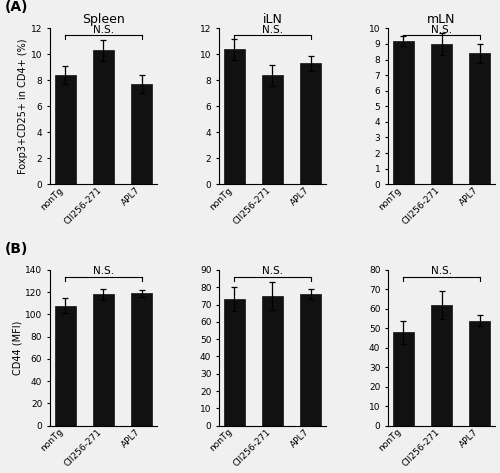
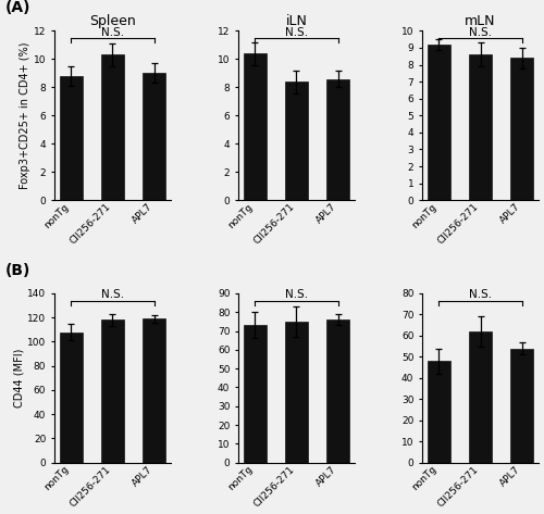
Spleen/nonTg: 8.4 -> 8.8
Spleen/APL7: 7.7 -> 9.0
iLN/APL7: 9.3 -> 8.6
mLN/CII256-271: 9.0 -> 8.6
